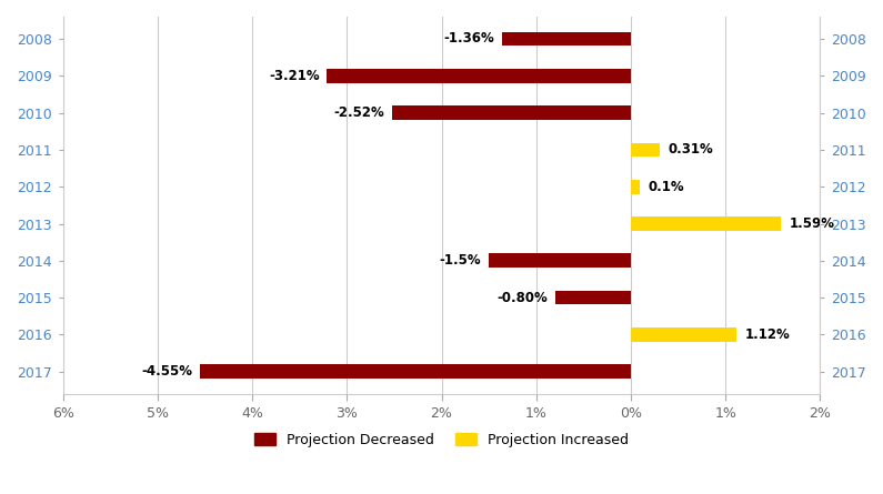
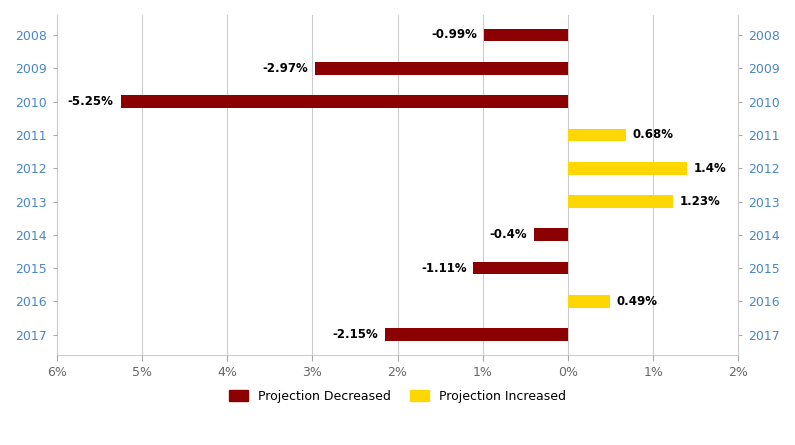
2008: -1.36% -> -0.99%
2009: -3.21% -> -2.97%
2010: -2.52% -> -5.25%
2011: 0.31% -> 0.68%
2012: 0.1% -> 1.4%
2013: 1.59% -> 1.23%
2014: -1.5% -> -0.4%
2015: -0.80% -> -1.11%
2016: 1.12% -> 0.49%
2017: -4.55% -> -2.15%
